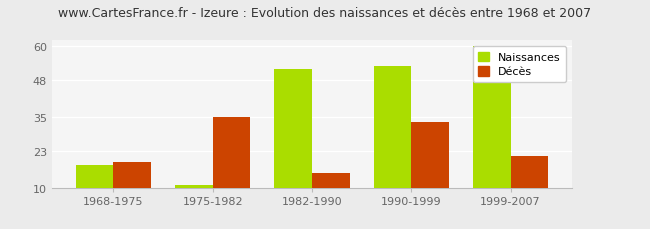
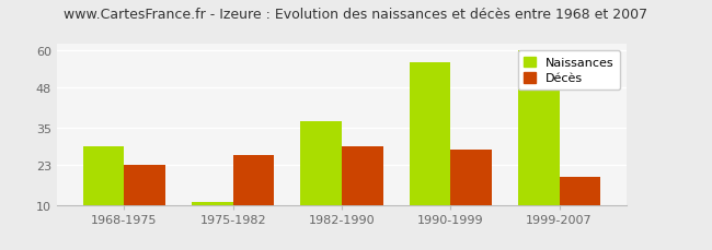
Naissances/1968-1975: 18 -> 29
Décès/1968-1975: 19 -> 23
Décès/1975-1982: 35 -> 26
Naissances/1982-1990: 52 -> 37
Décès/1982-1990: 15 -> 29
Naissances/1990-1999: 53 -> 56
Décès/1990-1999: 33 -> 28
Décès/1999-2007: 21 -> 19
